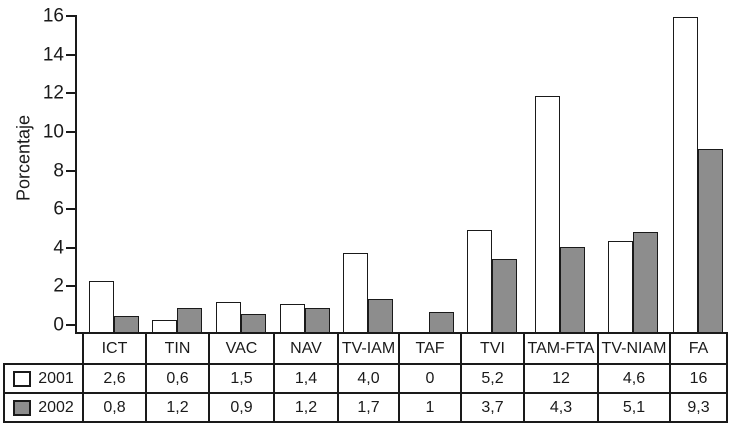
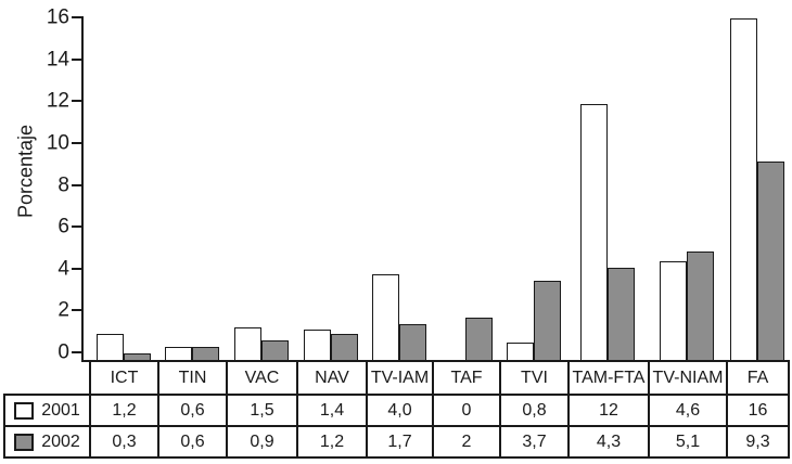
2001/ICT: 2,6 -> 1,2
2002/ICT: 0,8 -> 0,3
2002/TIN: 1,2 -> 0,6
2002/TAF: 1 -> 2
2001/TVI: 5,2 -> 0,8
